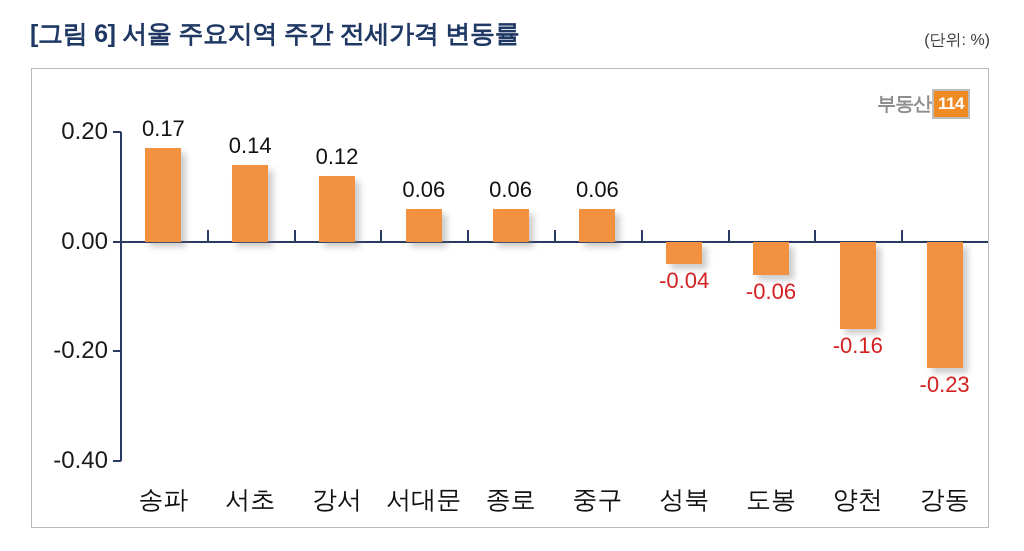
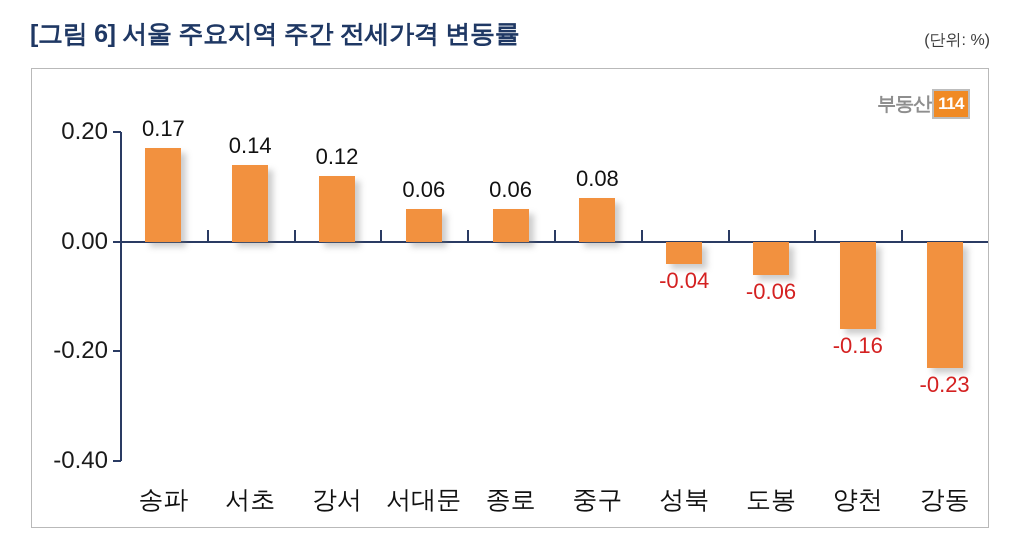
중구: 0.06 -> 0.08
